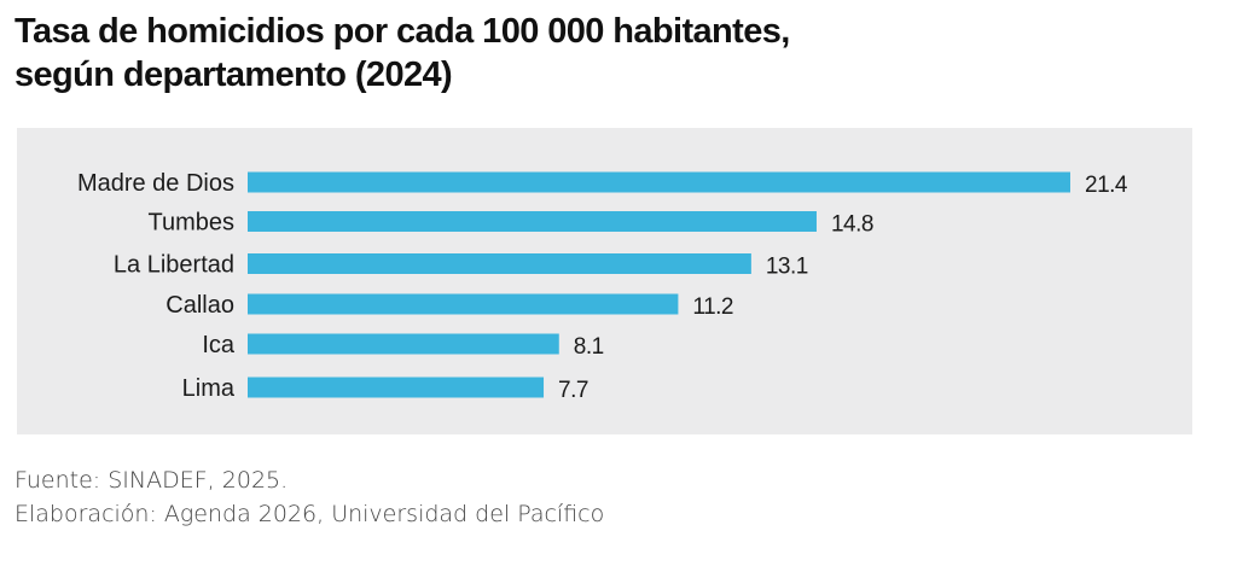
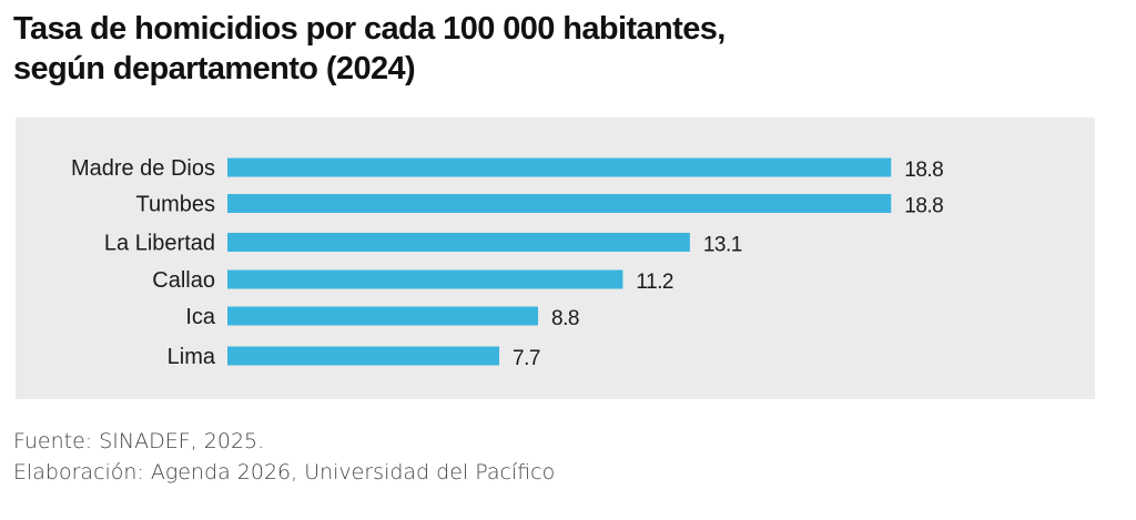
Madre de Dios: 21.4 -> 18.8
Tumbes: 14.8 -> 18.8
Ica: 8.1 -> 8.8
